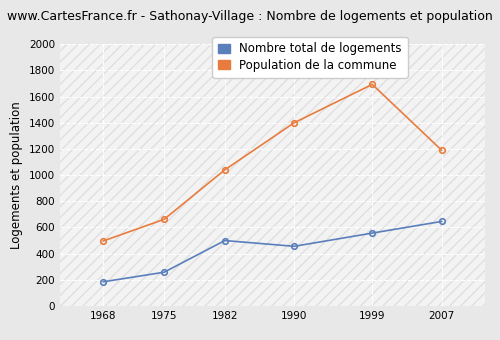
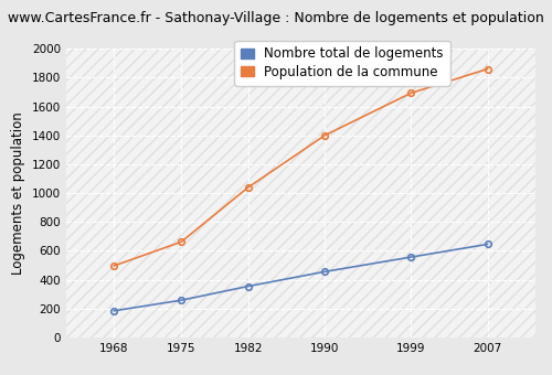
Nombre total de logements/1982: 500 -> 360
Population de la commune/2007: 1190 -> 1860
